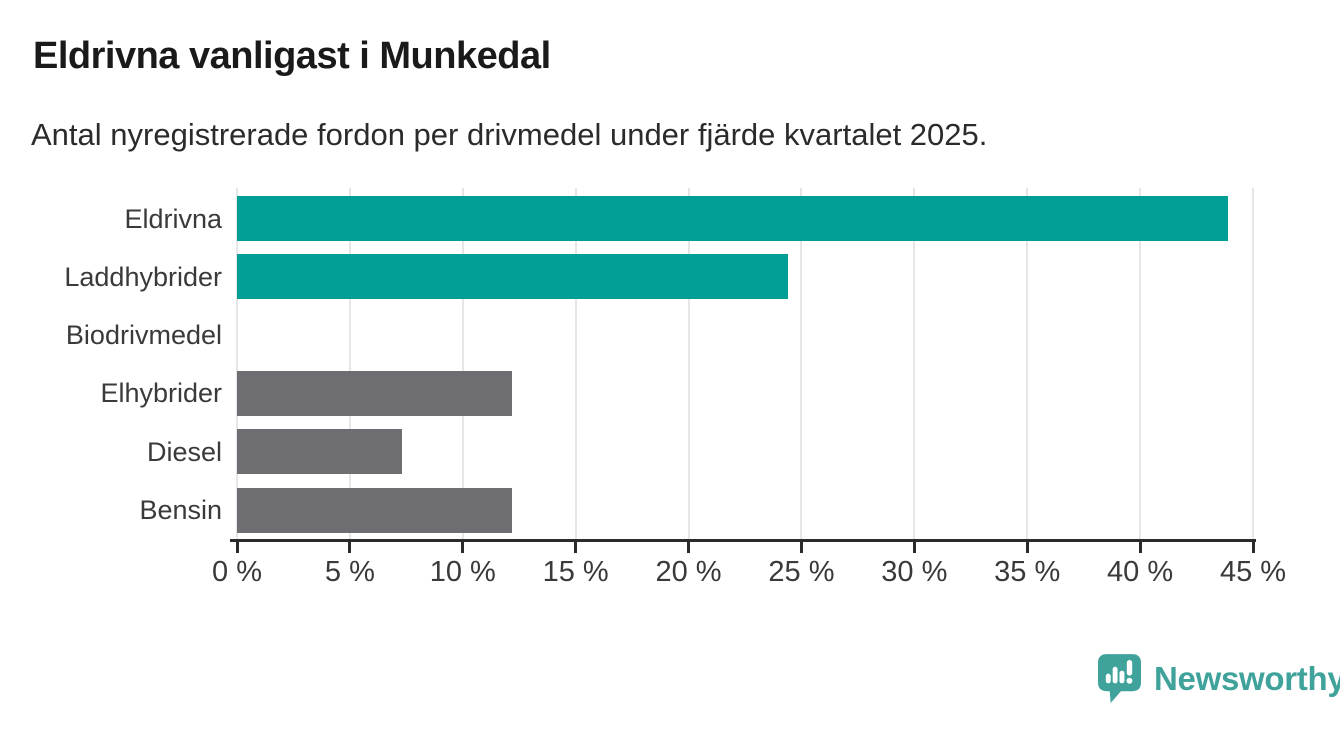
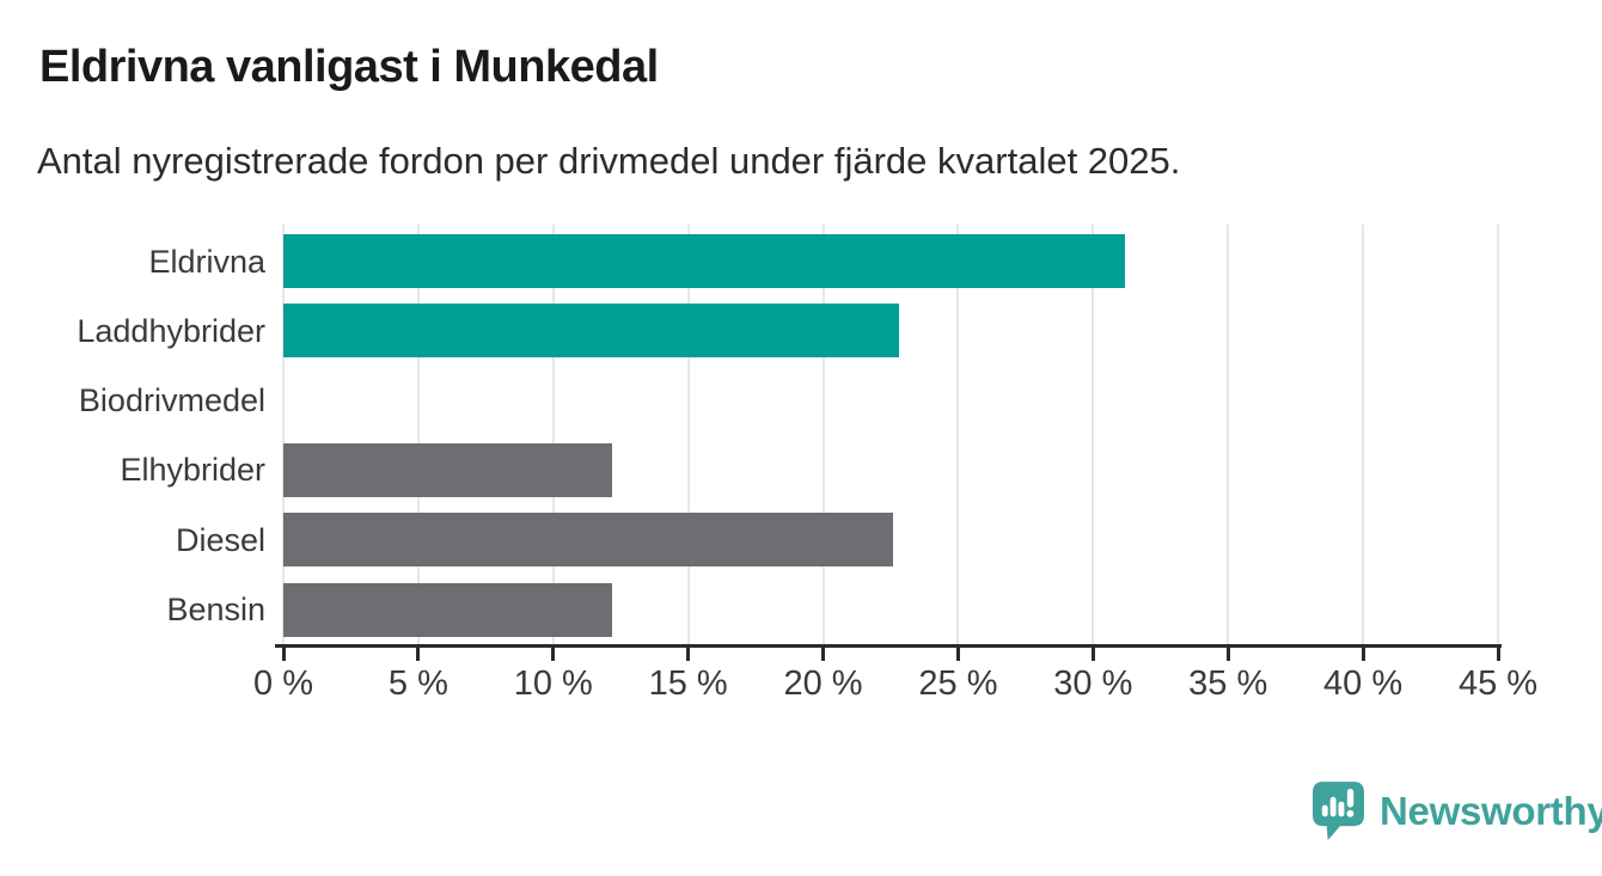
Eldrivna: 43.9% -> 31.2%
Laddhybrider: 24.4% -> 22.8%
Diesel: 7.3% -> 22.6%
